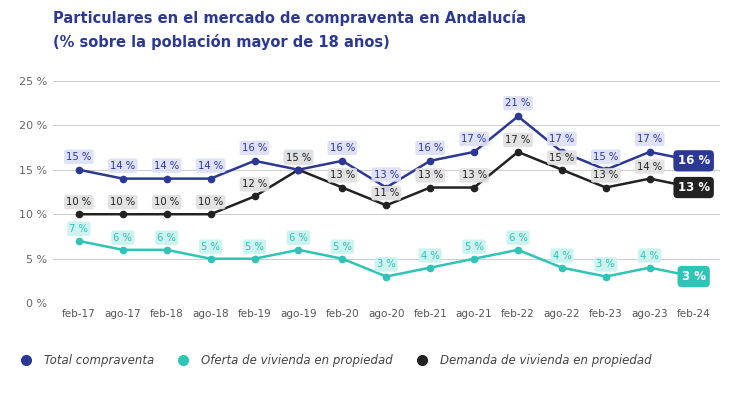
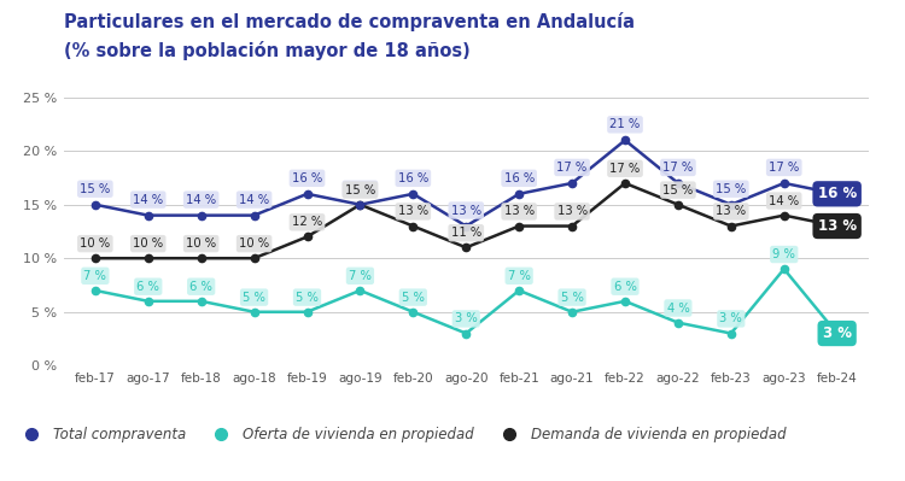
Oferta de vivienda en propiedad/ago-19: 6 -> 7
Oferta de vivienda en propiedad/feb-21: 4 -> 7
Oferta de vivienda en propiedad/ago-23: 4 -> 9
